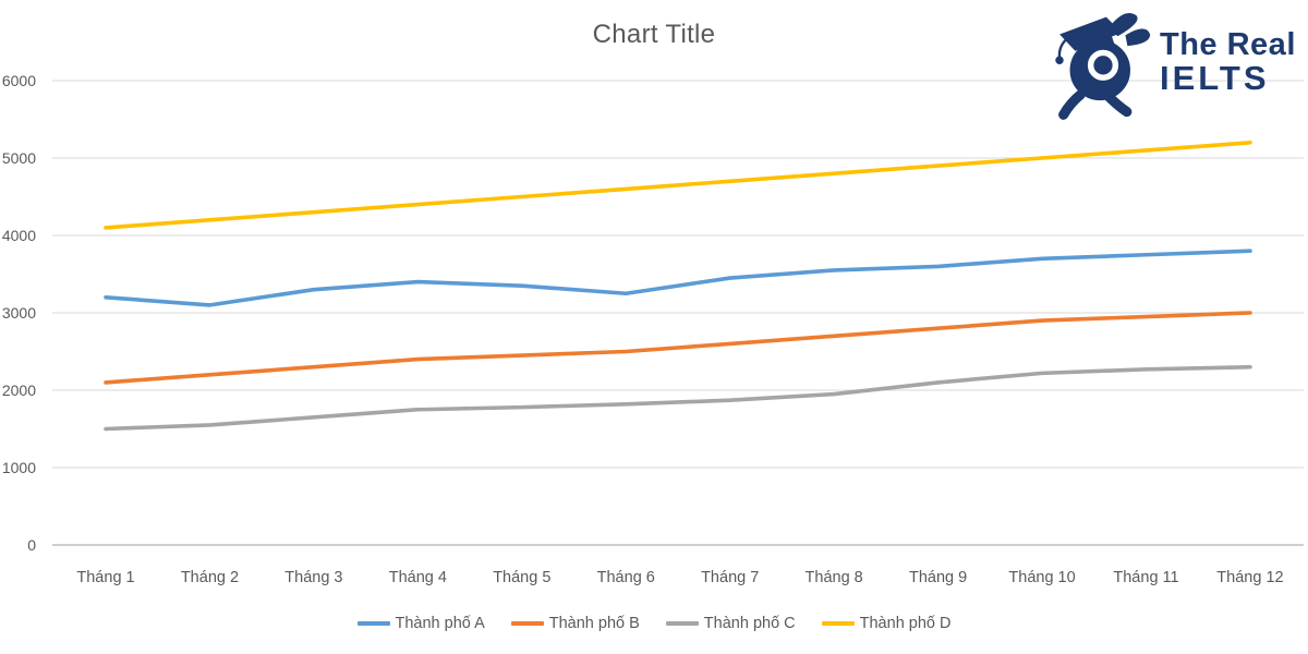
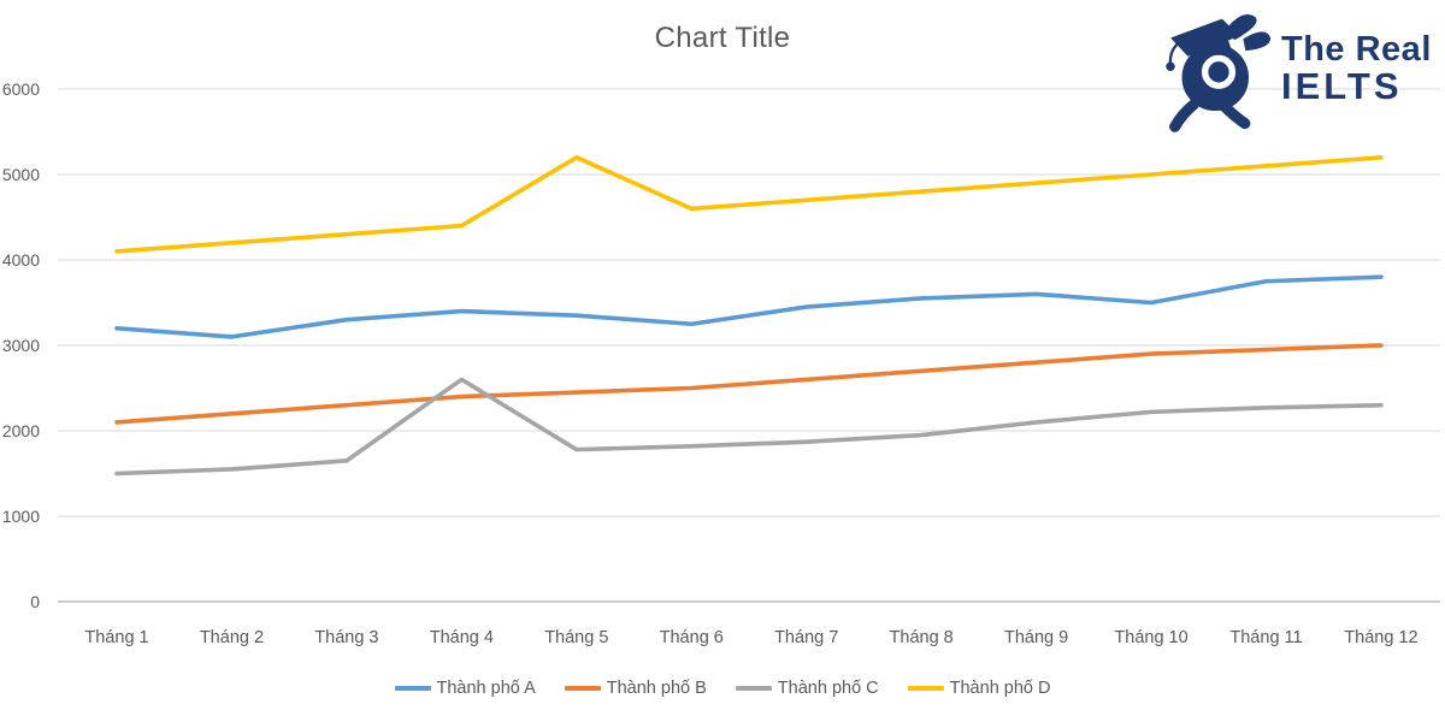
Thành phố C/Tháng 4: 1800 -> 2600
Thành phố D/Tháng 5: 4500 -> 5200
Thành phố A/Tháng 10: 3700 -> 3500
